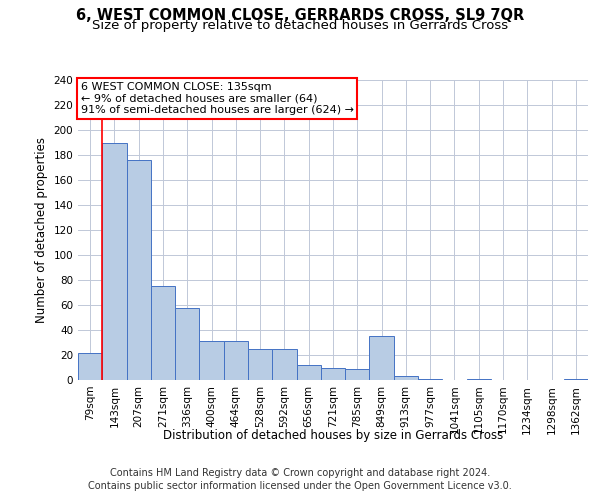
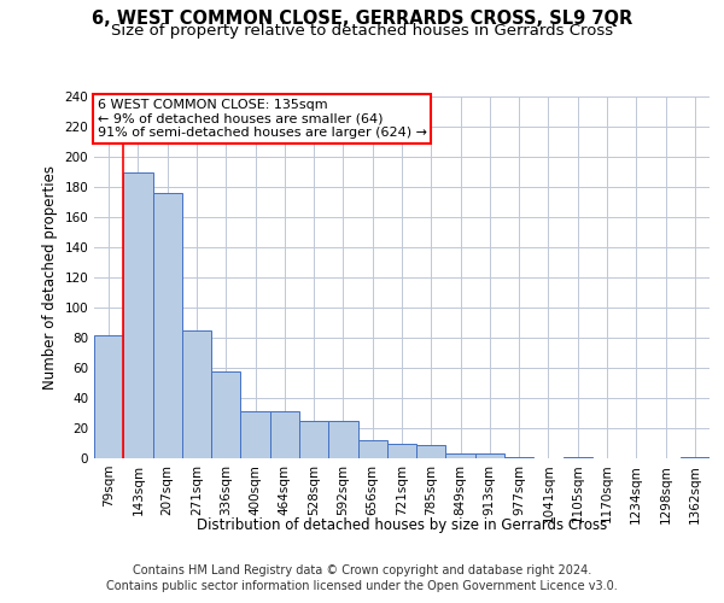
79sqm: 22 -> 82
271sqm: 75 -> 85
849sqm: 35 -> 3
